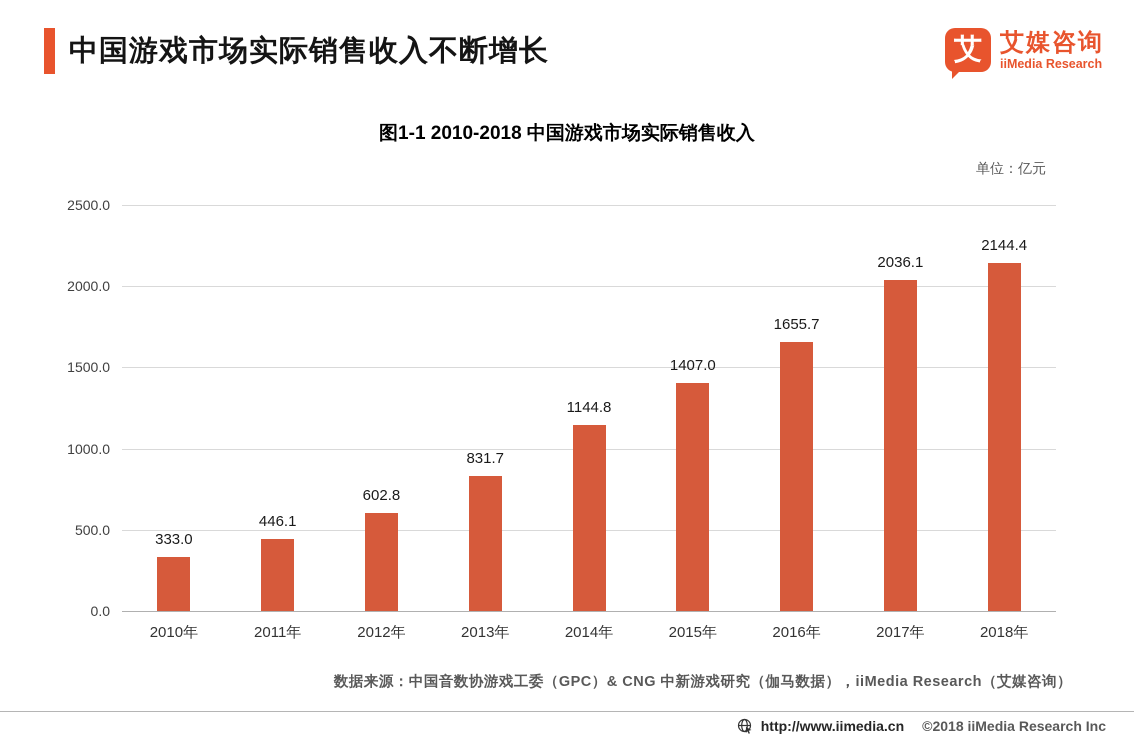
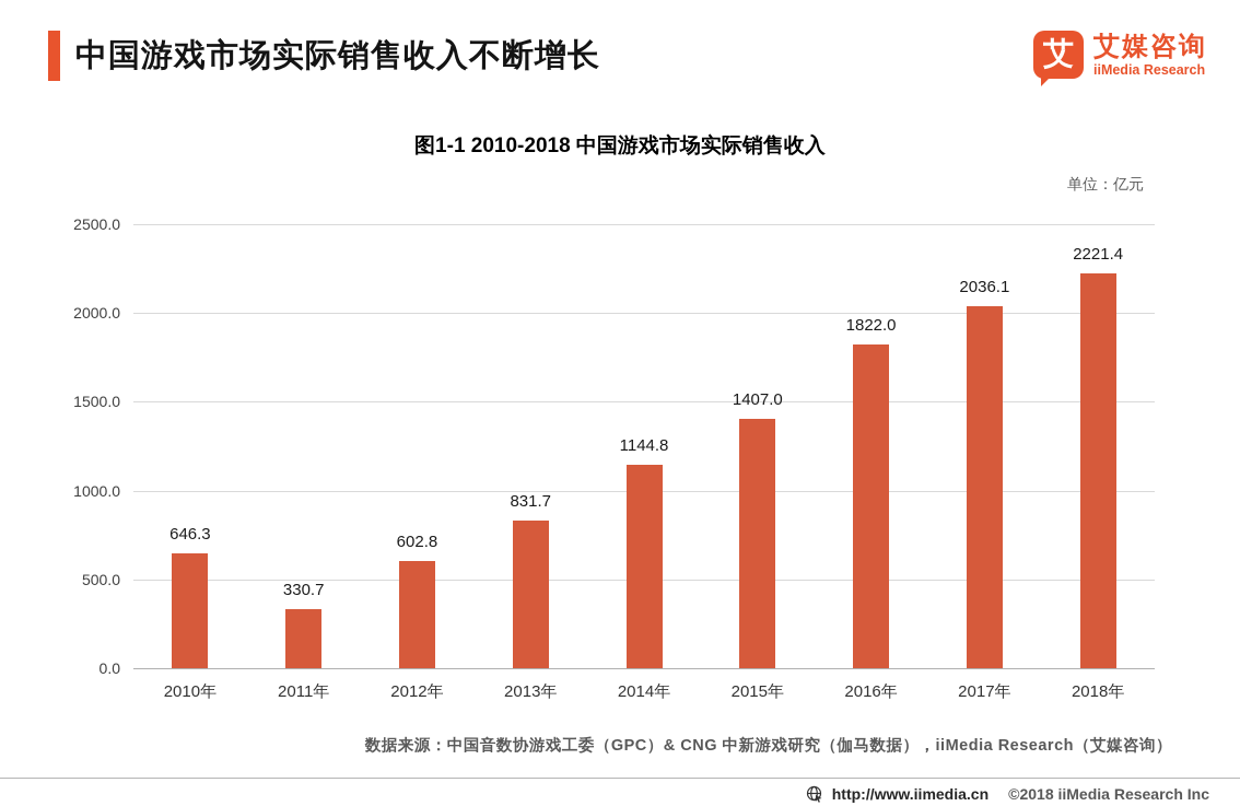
2010年: 333.0 -> 646.3
2011年: 446.1 -> 330.7
2016年: 1655.7 -> 1822.0
2018年: 2144.4 -> 2221.4
